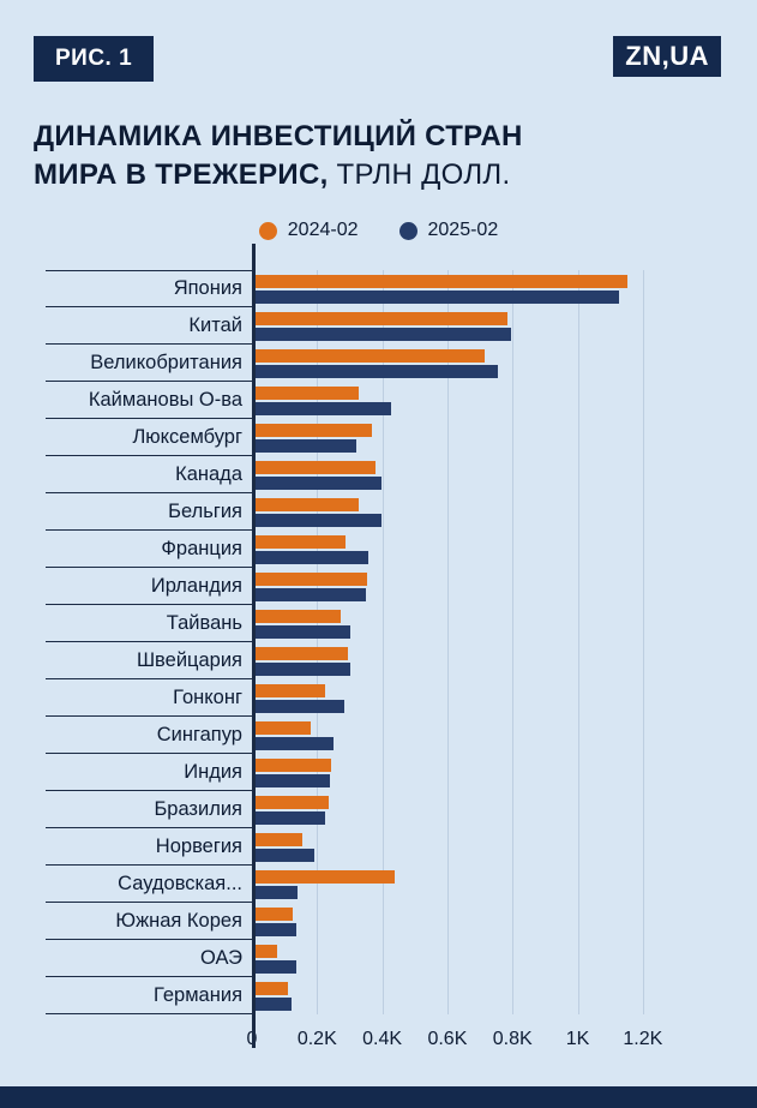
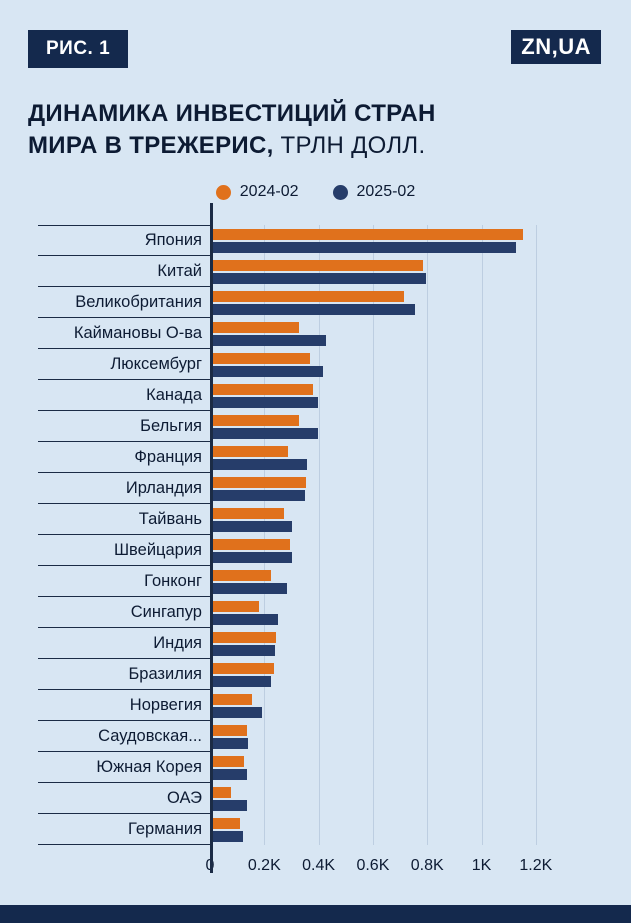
2025-02/Люксембург: 0.31K -> 0.41K
2024-02/Саудовская...: 0.43K -> 0.12K
